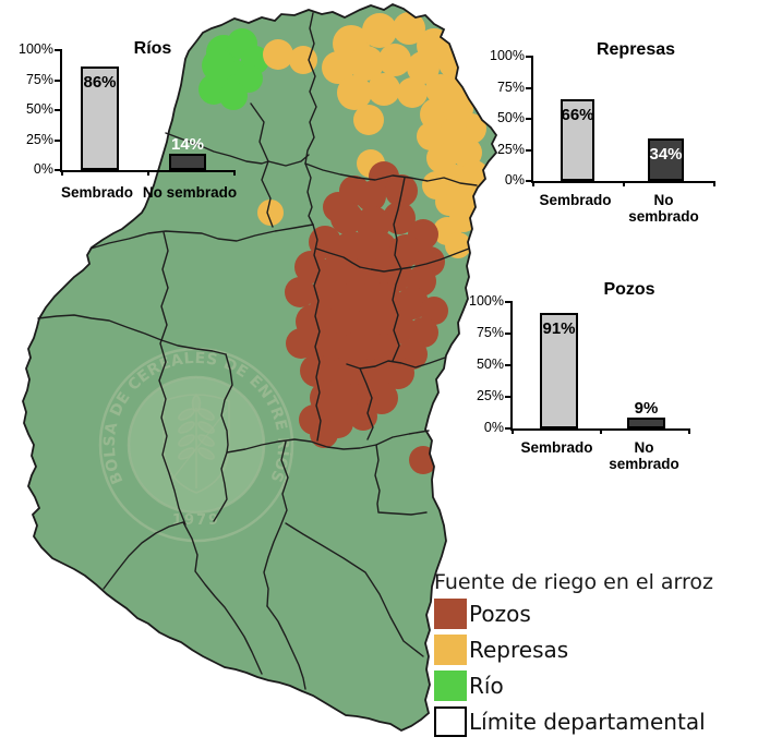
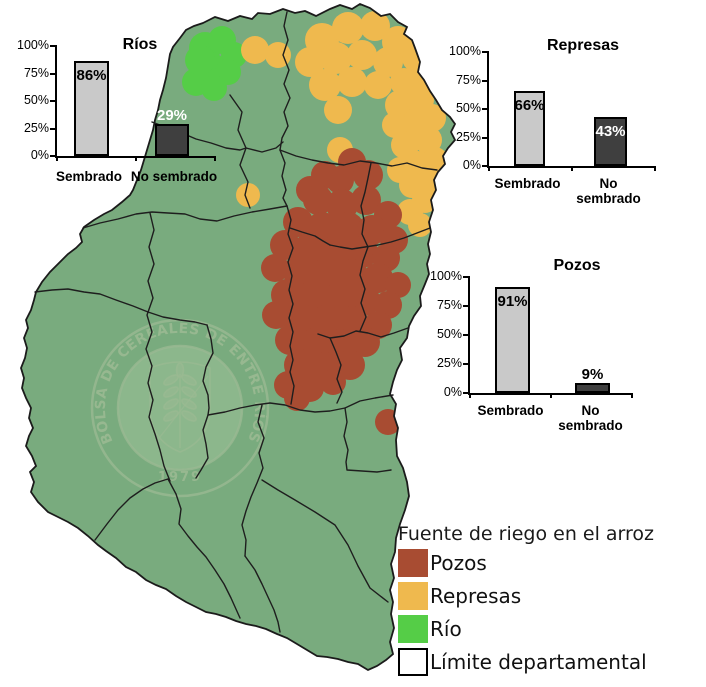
Ríos/No sembrado: 14% -> 29%
Represas/No sembrado: 34% -> 43%
